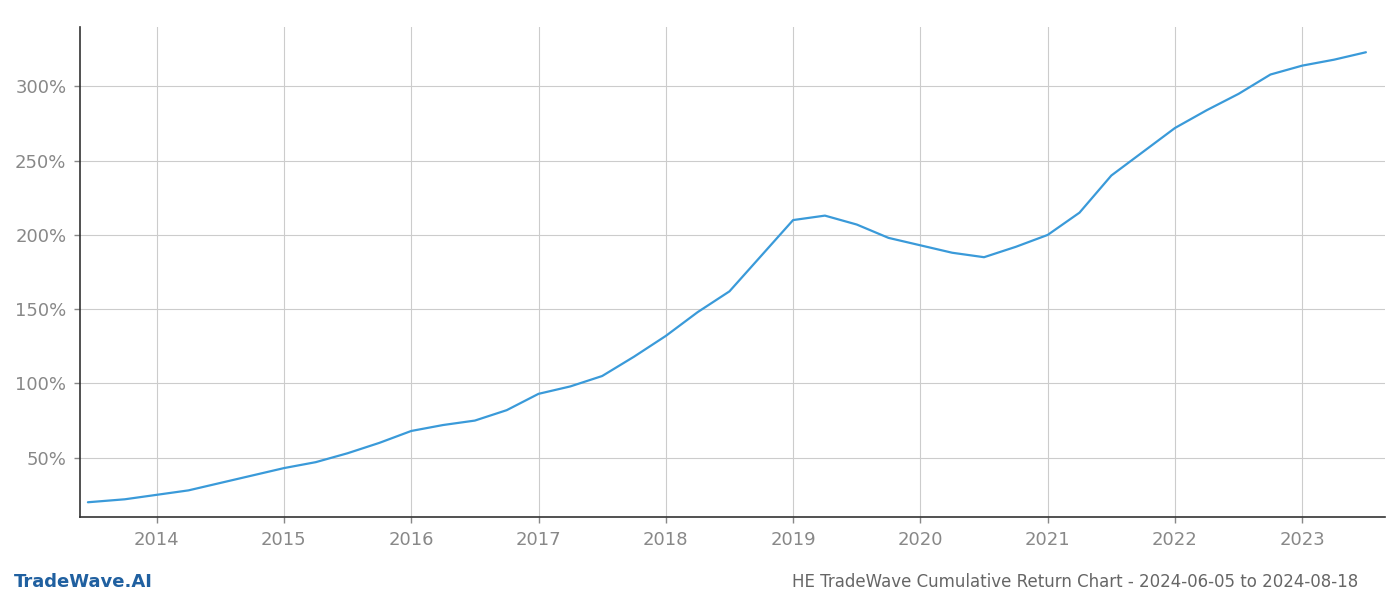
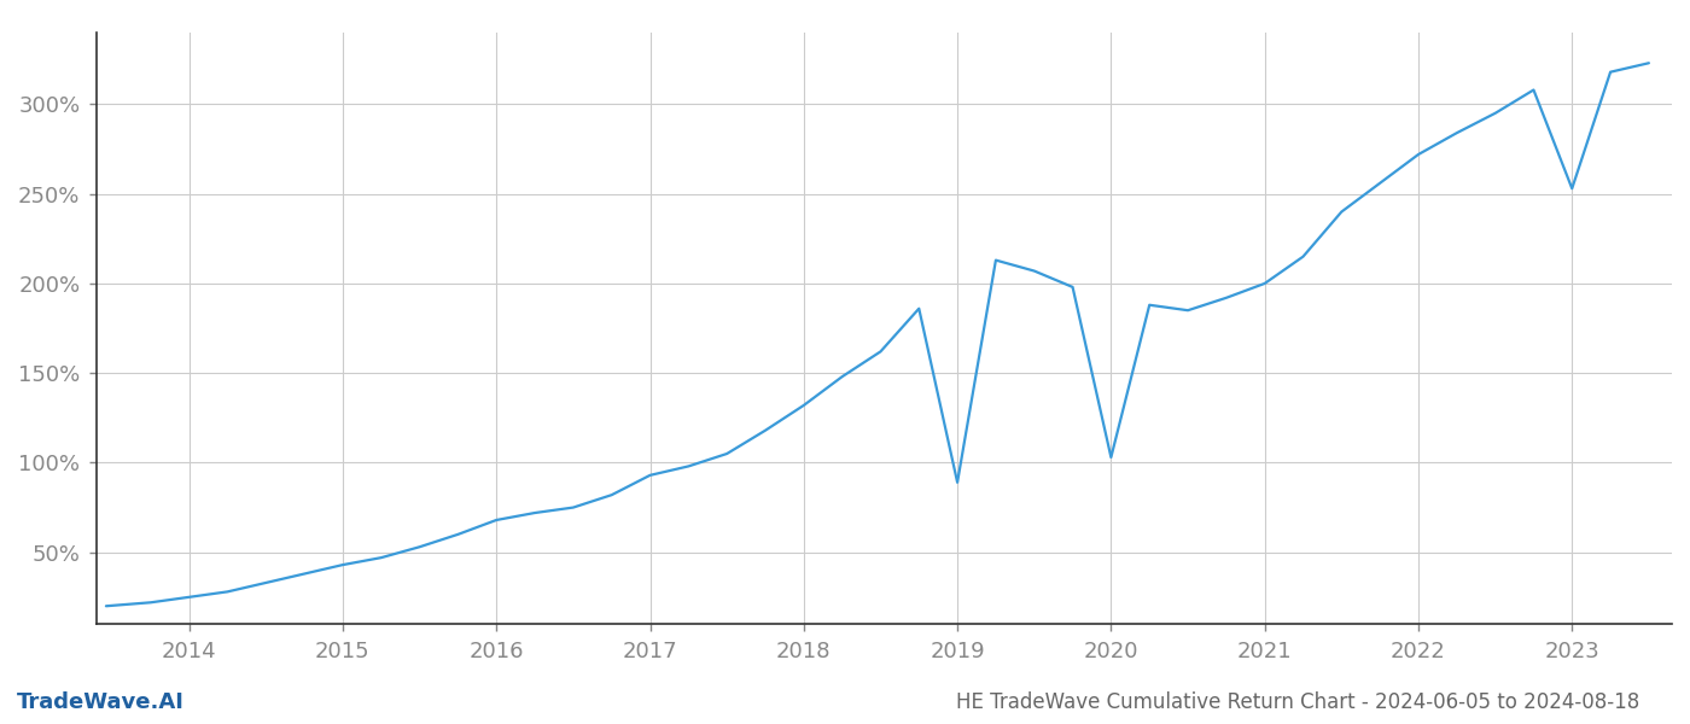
2019: 210% -> 89%
2020: 193% -> 103%
2023: 314% -> 253%
